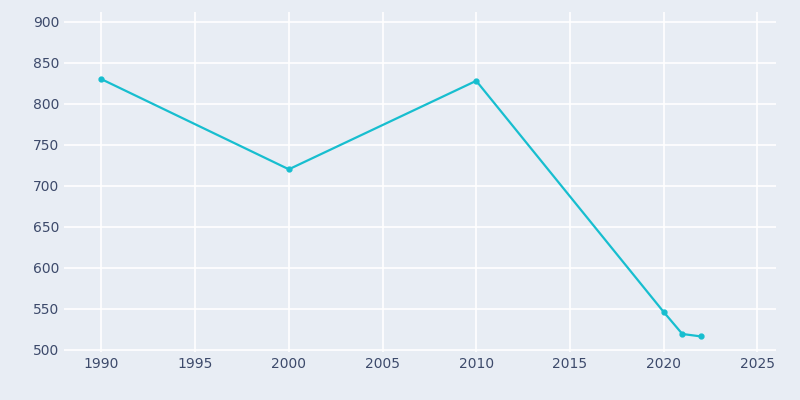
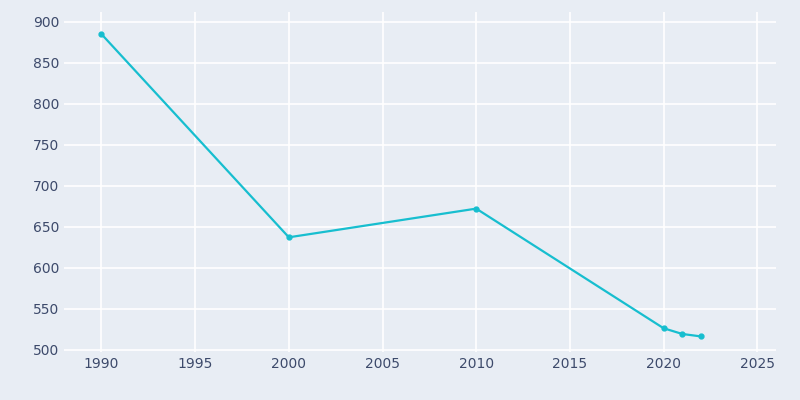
1990: 830 -> 885
2000: 720 -> 637
2010: 828 -> 672
2020: 546 -> 526
